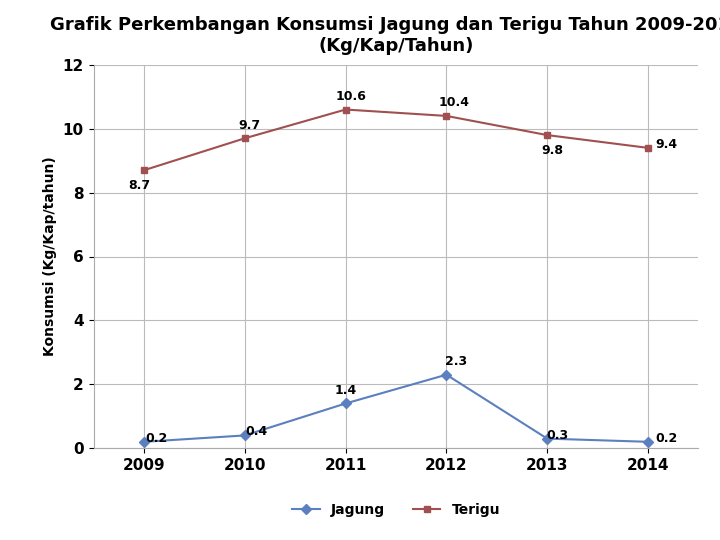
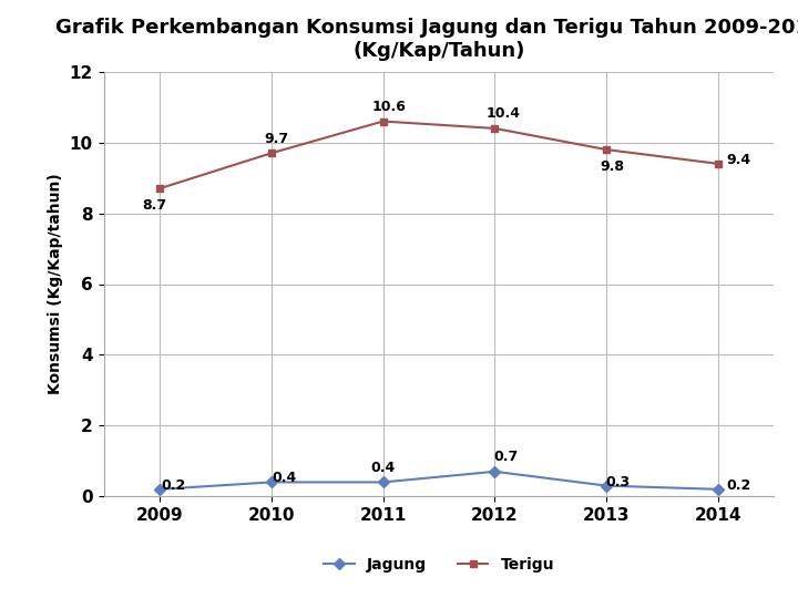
Jagung/2011: 1.4 -> 0.4
Jagung/2012: 2.3 -> 0.7
